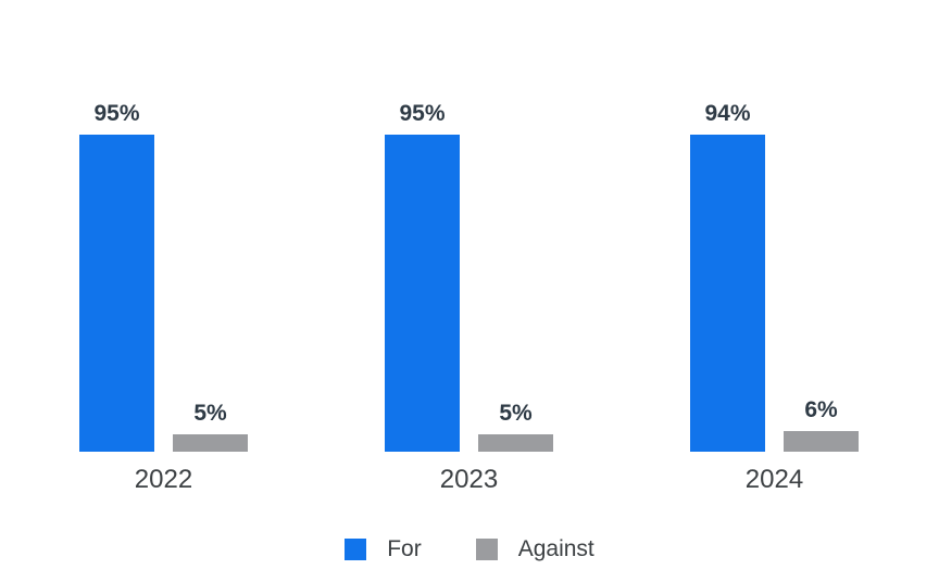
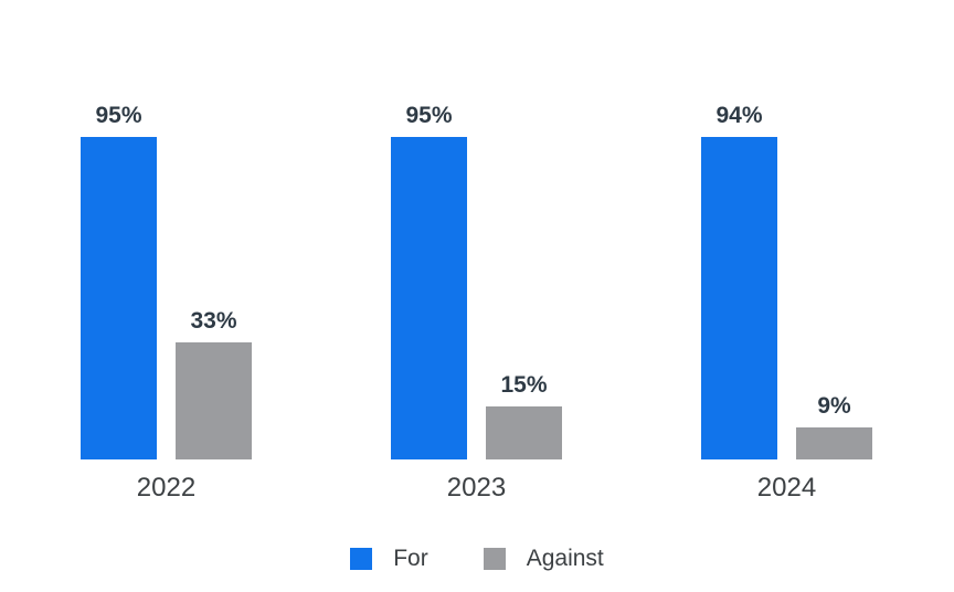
Against/2022: 5% -> 33%
Against/2023: 5% -> 15%
Against/2024: 6% -> 9%
